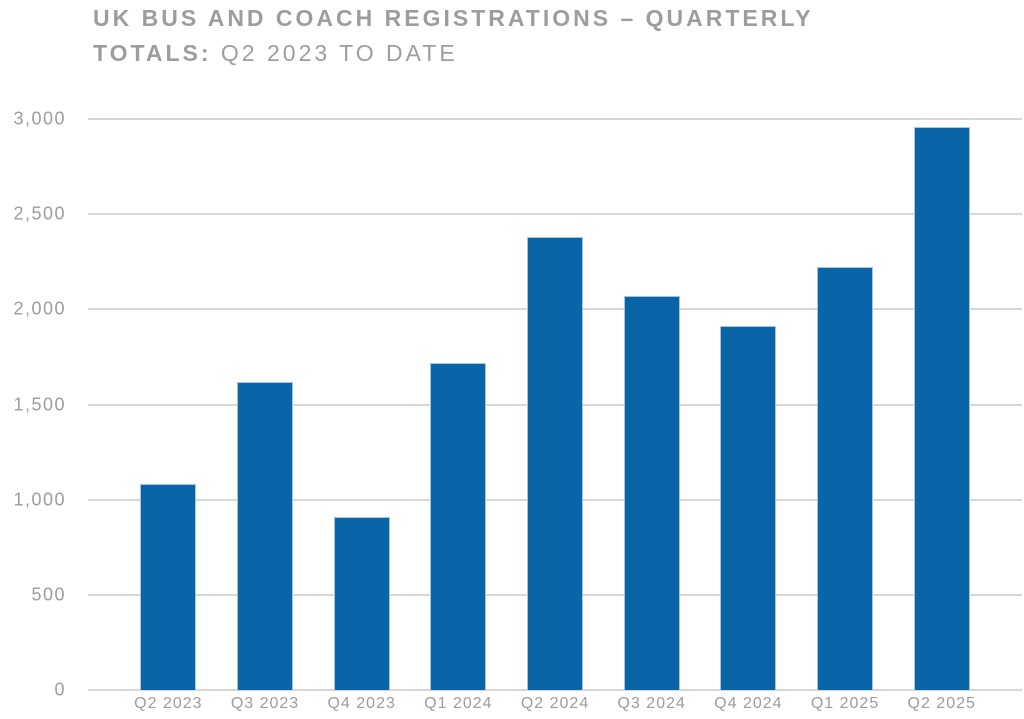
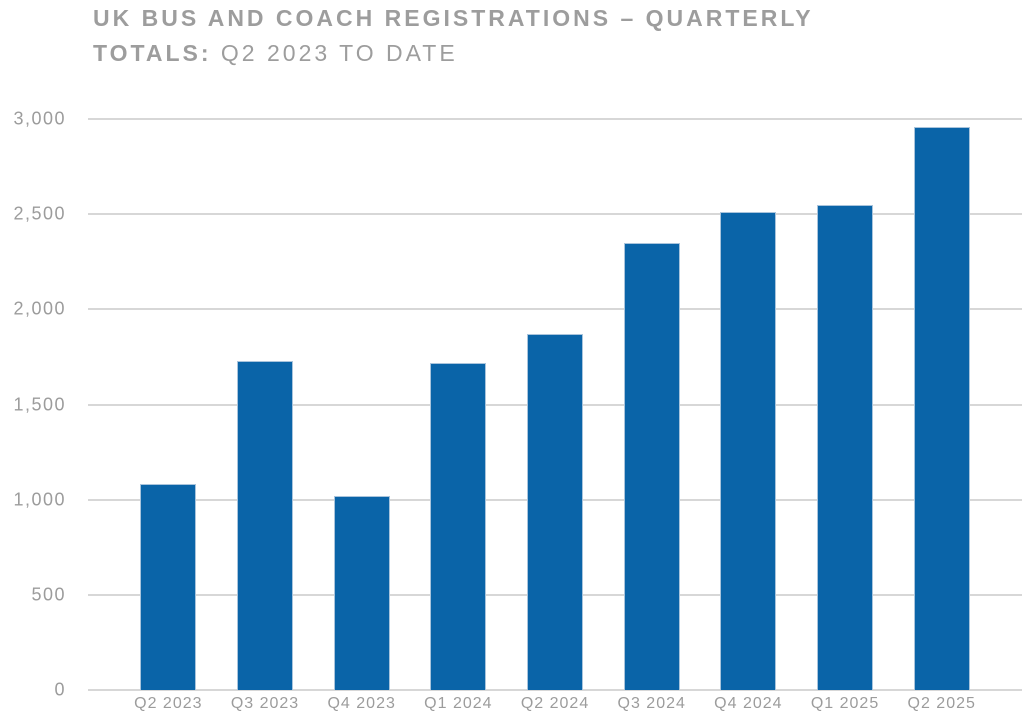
Q3 2023: 1620 -> 1730
Q4 2023: 910 -> 1020
Q2 2024: 2380 -> 1870
Q3 2024: 2070 -> 2350
Q4 2024: 1910 -> 2510
Q1 2025: 2220 -> 2550
